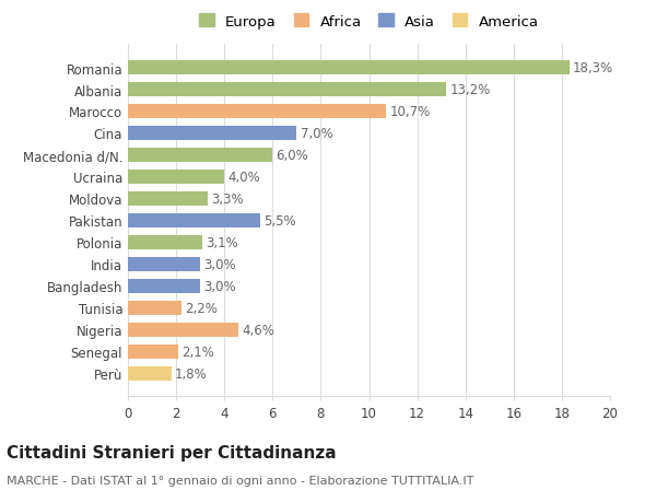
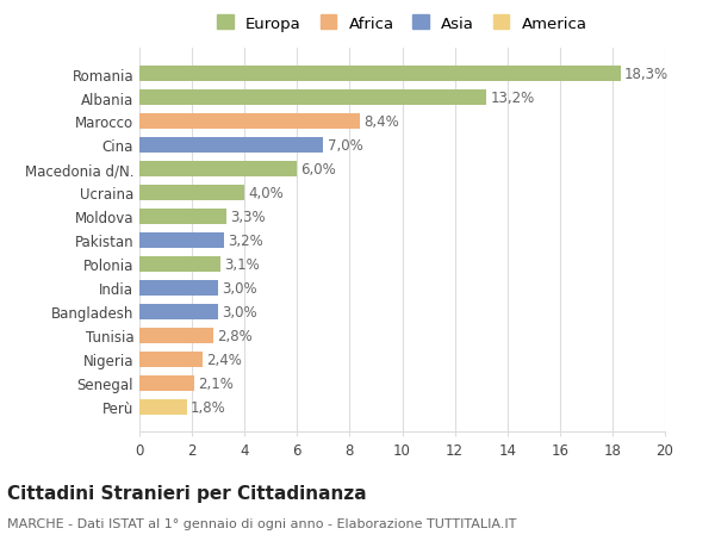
Marocco: 10,7% -> 8,4%
Pakistan: 5,5% -> 3,2%
Tunisia: 2,2% -> 2,8%
Nigeria: 4,6% -> 2,4%
